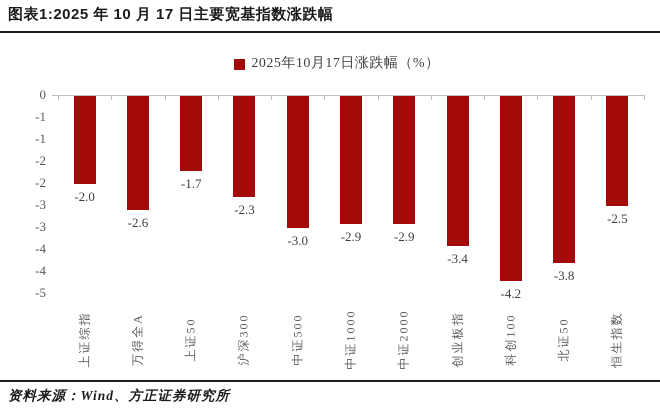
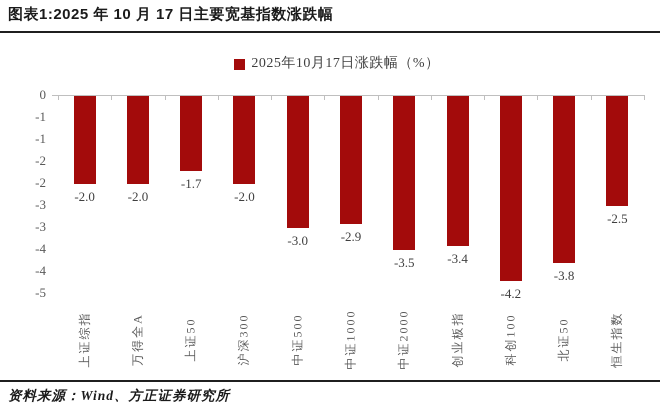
万得全A: -2.6 -> -2.0
沪深300: -2.3 -> -2.0
中证2000: -2.9 -> -3.5
